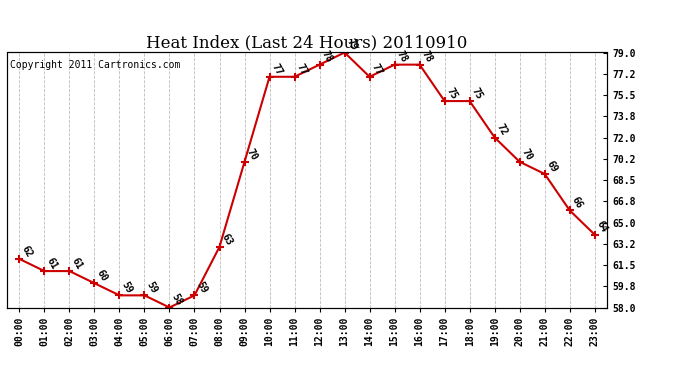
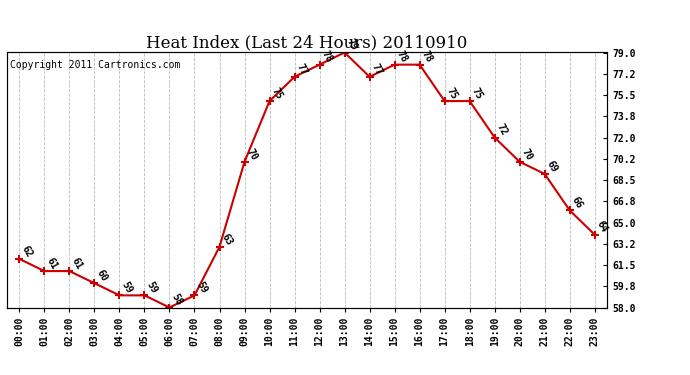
10:00: 77 -> 75
